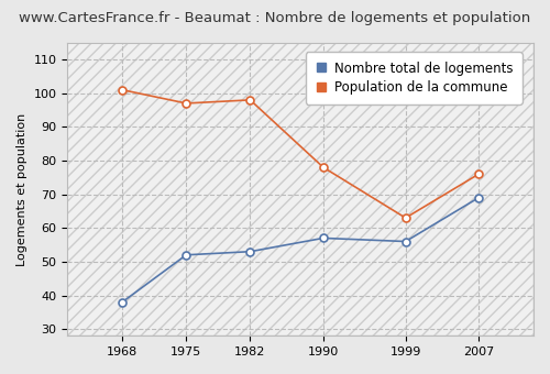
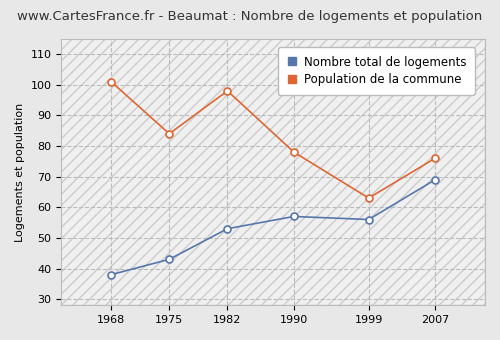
Nombre total de logements/1975: 52 -> 43
Population de la commune/1975: 97 -> 84
